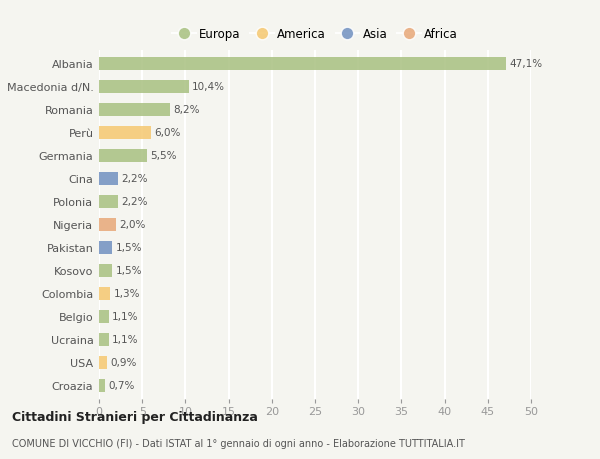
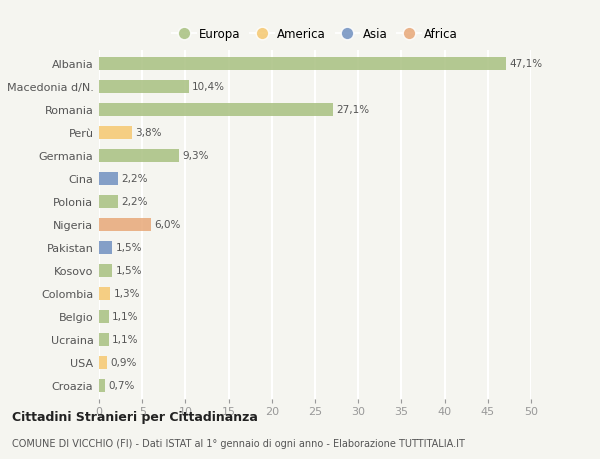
Romania: 8,2% -> 27,1%
Perù: 6,0% -> 3,8%
Germania: 5,5% -> 9,3%
Nigeria: 2,0% -> 6,0%
